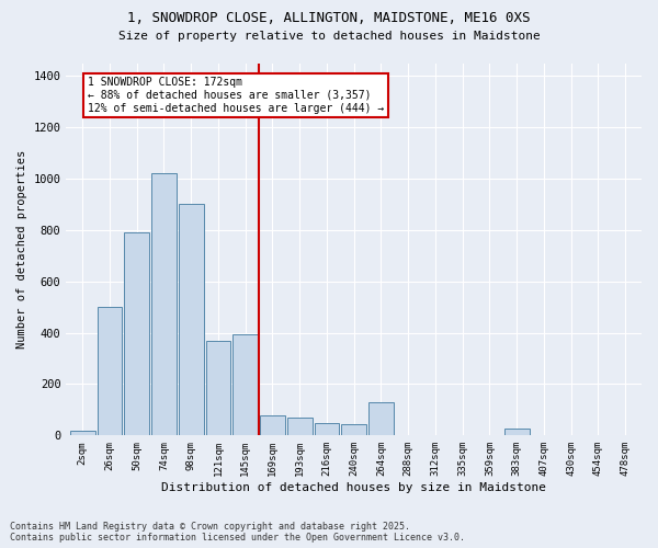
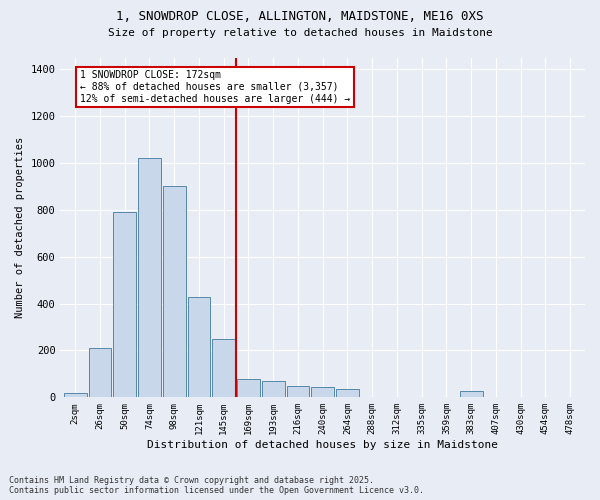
26sqm: 500 -> 210
121sqm: 370 -> 430
145sqm: 395 -> 250
264sqm: 130 -> 35
